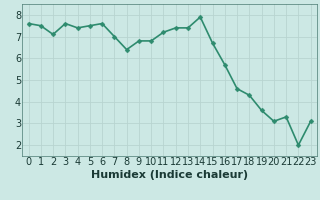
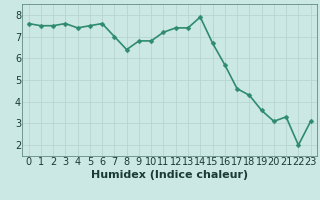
2: 7.1 -> 7.5
